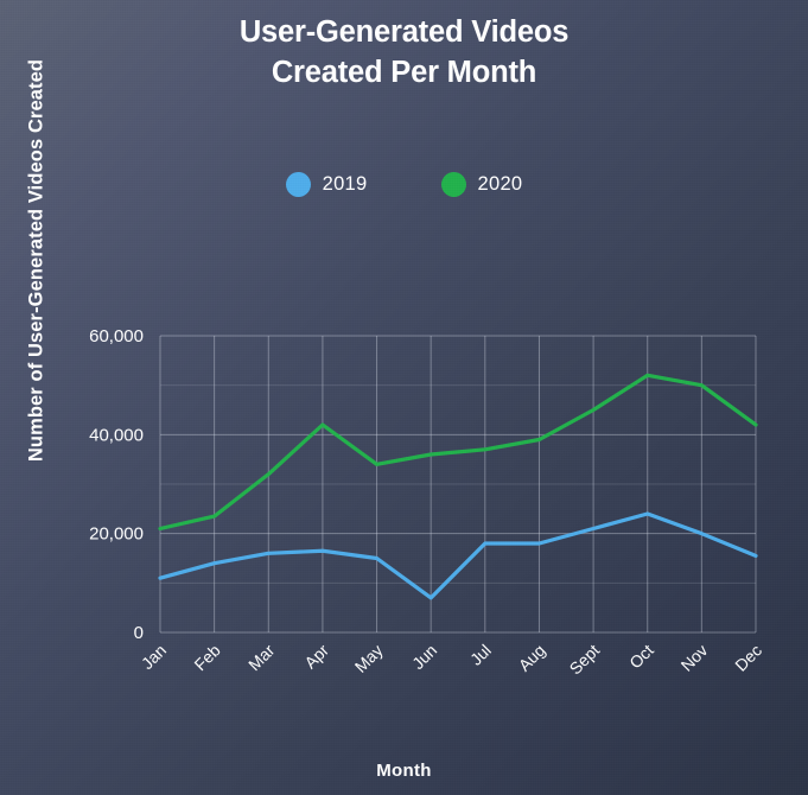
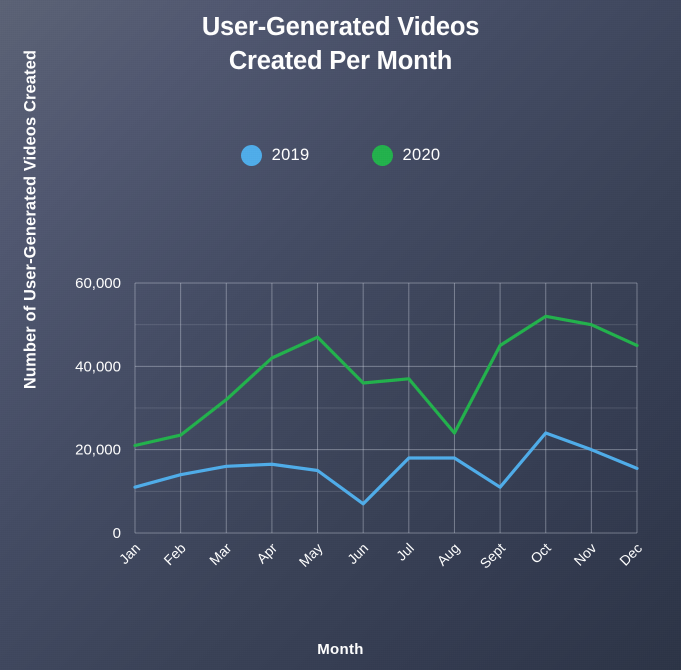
2020/May: 34000 -> 47000
2020/Aug: 39000 -> 24000
2019/Sept: 21000 -> 11000
2020/Dec: 42000 -> 45000
